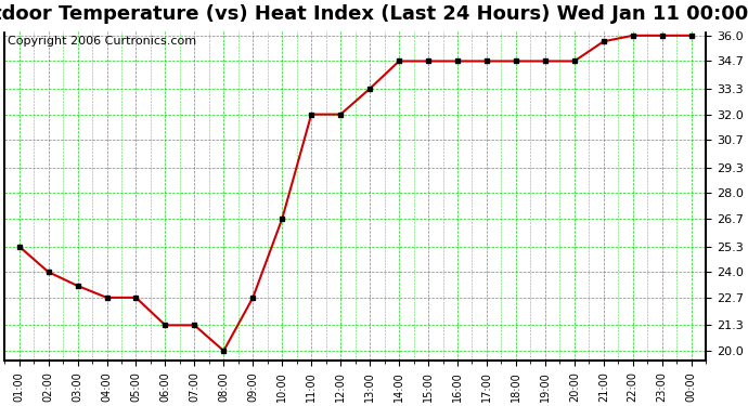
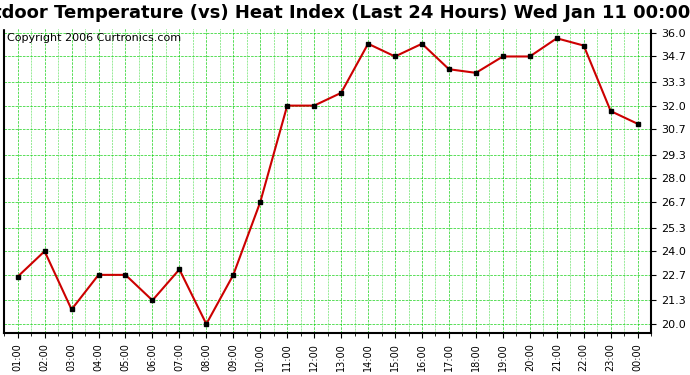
01:00: 25.3 -> 22.6
03:00: 23.3 -> 20.8
07:00: 21.3 -> 23.0
13:00: 33.3 -> 32.7
14:00: 34.7 -> 35.4
16:00: 34.7 -> 35.4
17:00: 34.7 -> 34.0
18:00: 34.7 -> 33.8
22:00: 36.0 -> 35.3
23:00: 36.0 -> 31.7
00:00: 36.0 -> 31.0
